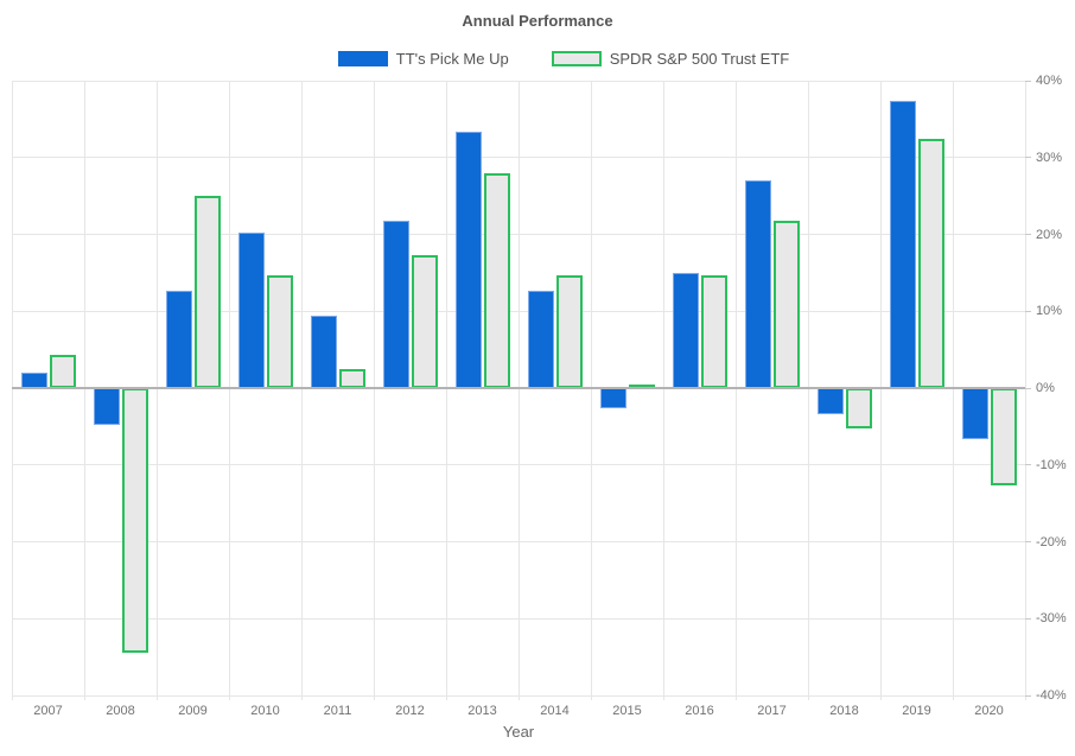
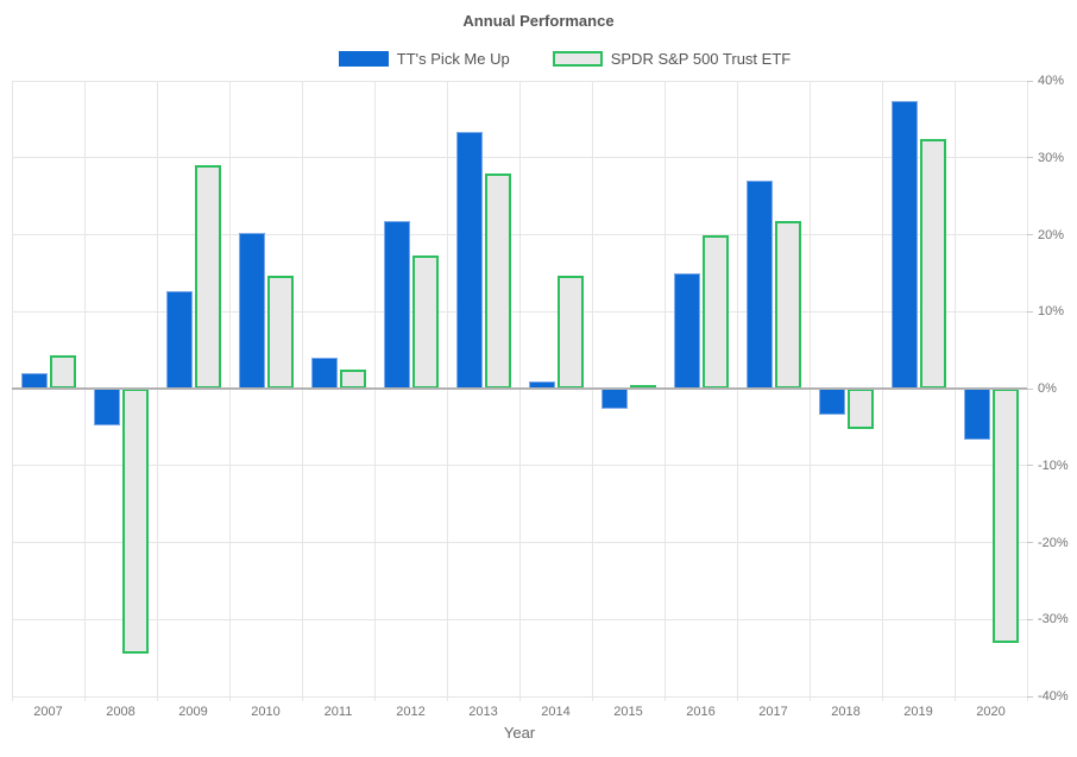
SPDR S&P 500 Trust ETF/2009: 25% -> 29%
TT's Pick Me Up/2011: 9% -> 4%
TT's Pick Me Up/2014: 13% -> 1%
SPDR S&P 500 Trust ETF/2016: 15% -> 20%
SPDR S&P 500 Trust ETF/2020: -13% -> -33%
